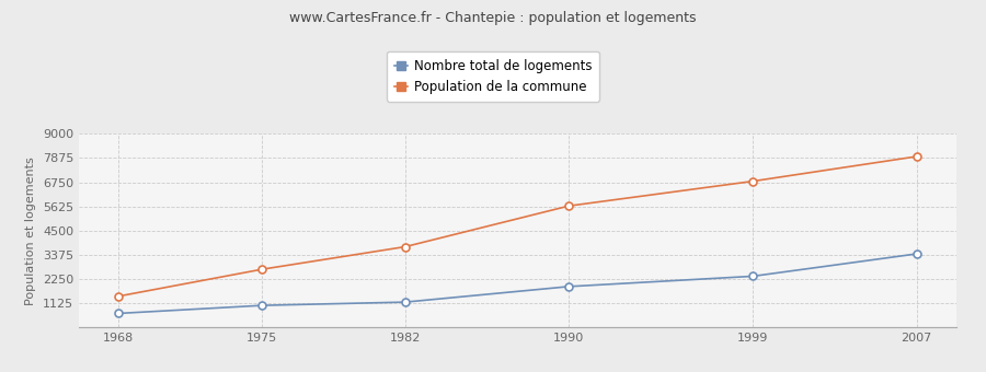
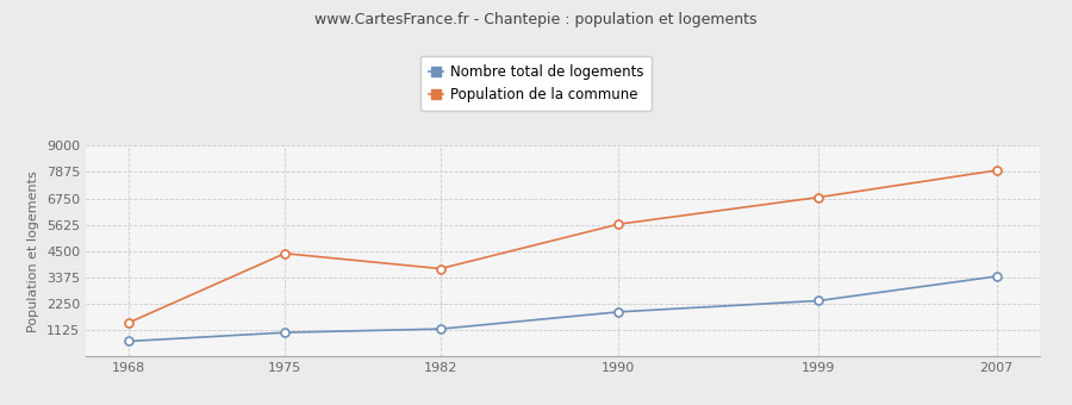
Population de la commune/1975: 2700 -> 4400
